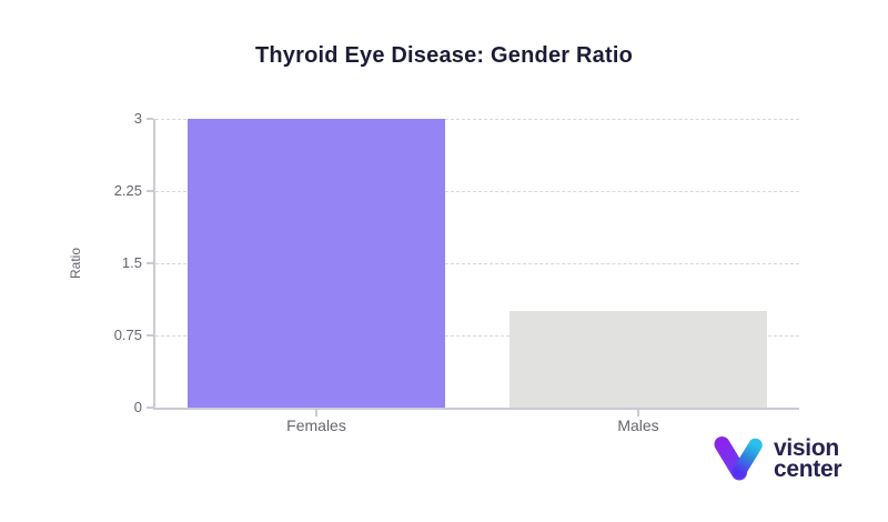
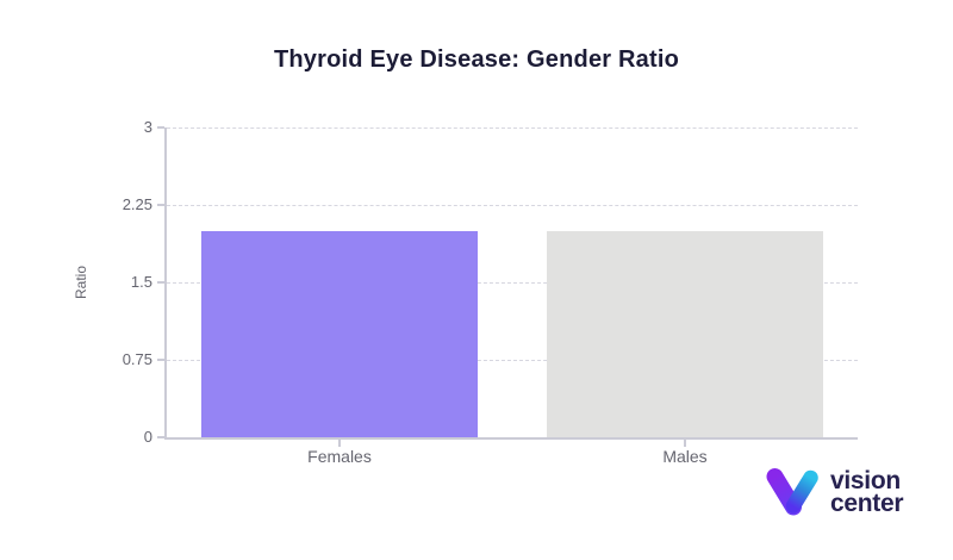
Females: 3 -> 2
Males: 1 -> 2
